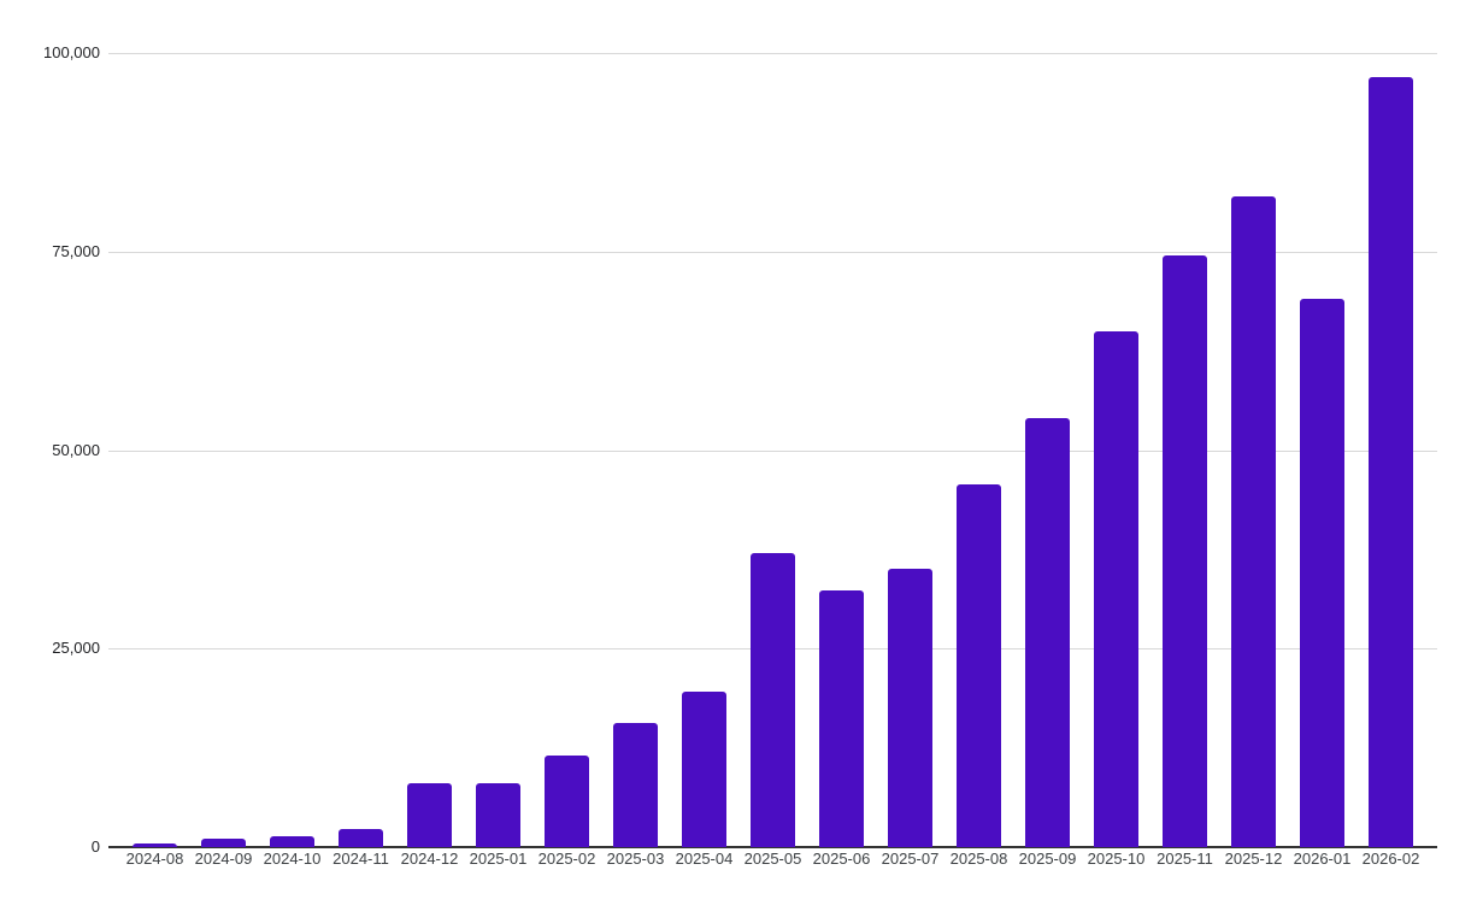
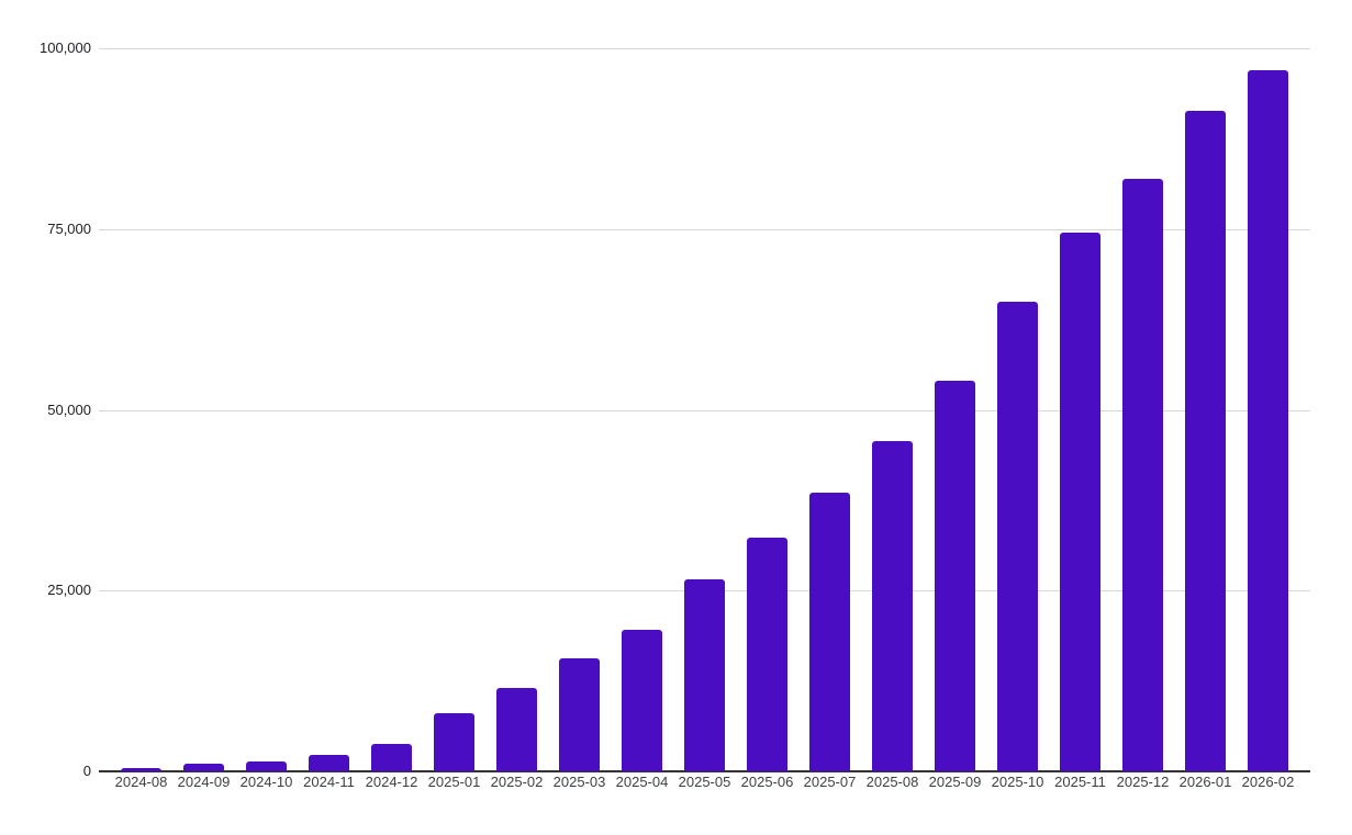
2024-12: 8000 -> 4000
2025-05: 37000 -> 26000
2025-07: 35000 -> 38000
2026-01: 69000 -> 91000
